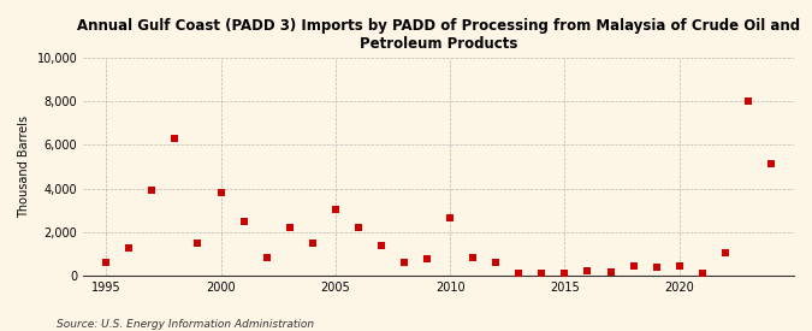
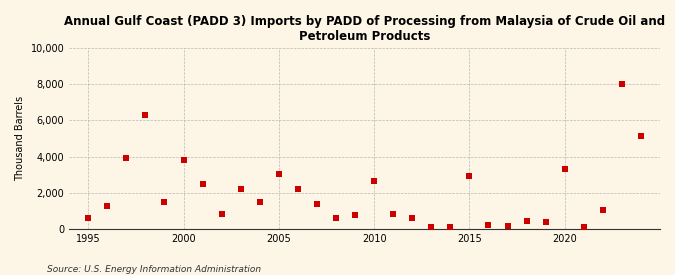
2015: 100 -> 2,900
2020: 400 -> 3,300
